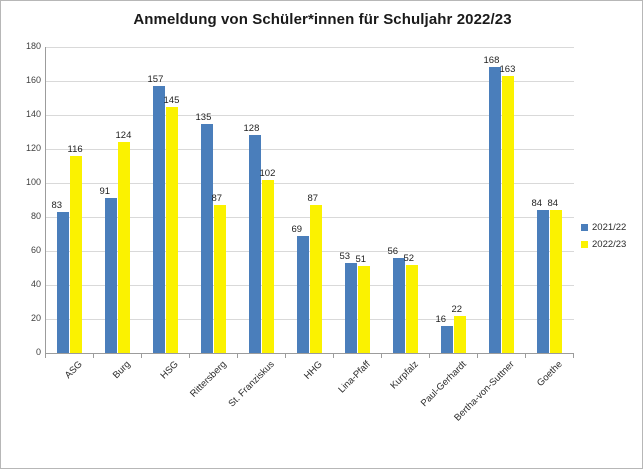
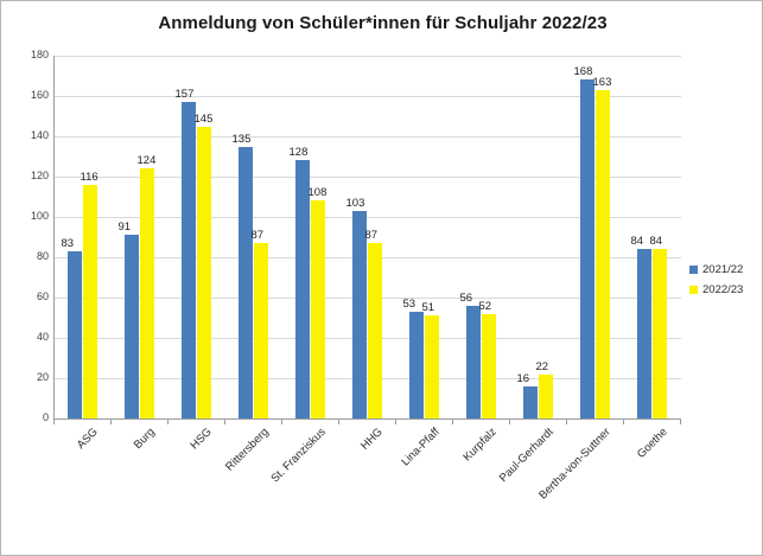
2022/23/St. Franziskus: 102 -> 108
2021/22/HHG: 69 -> 103
